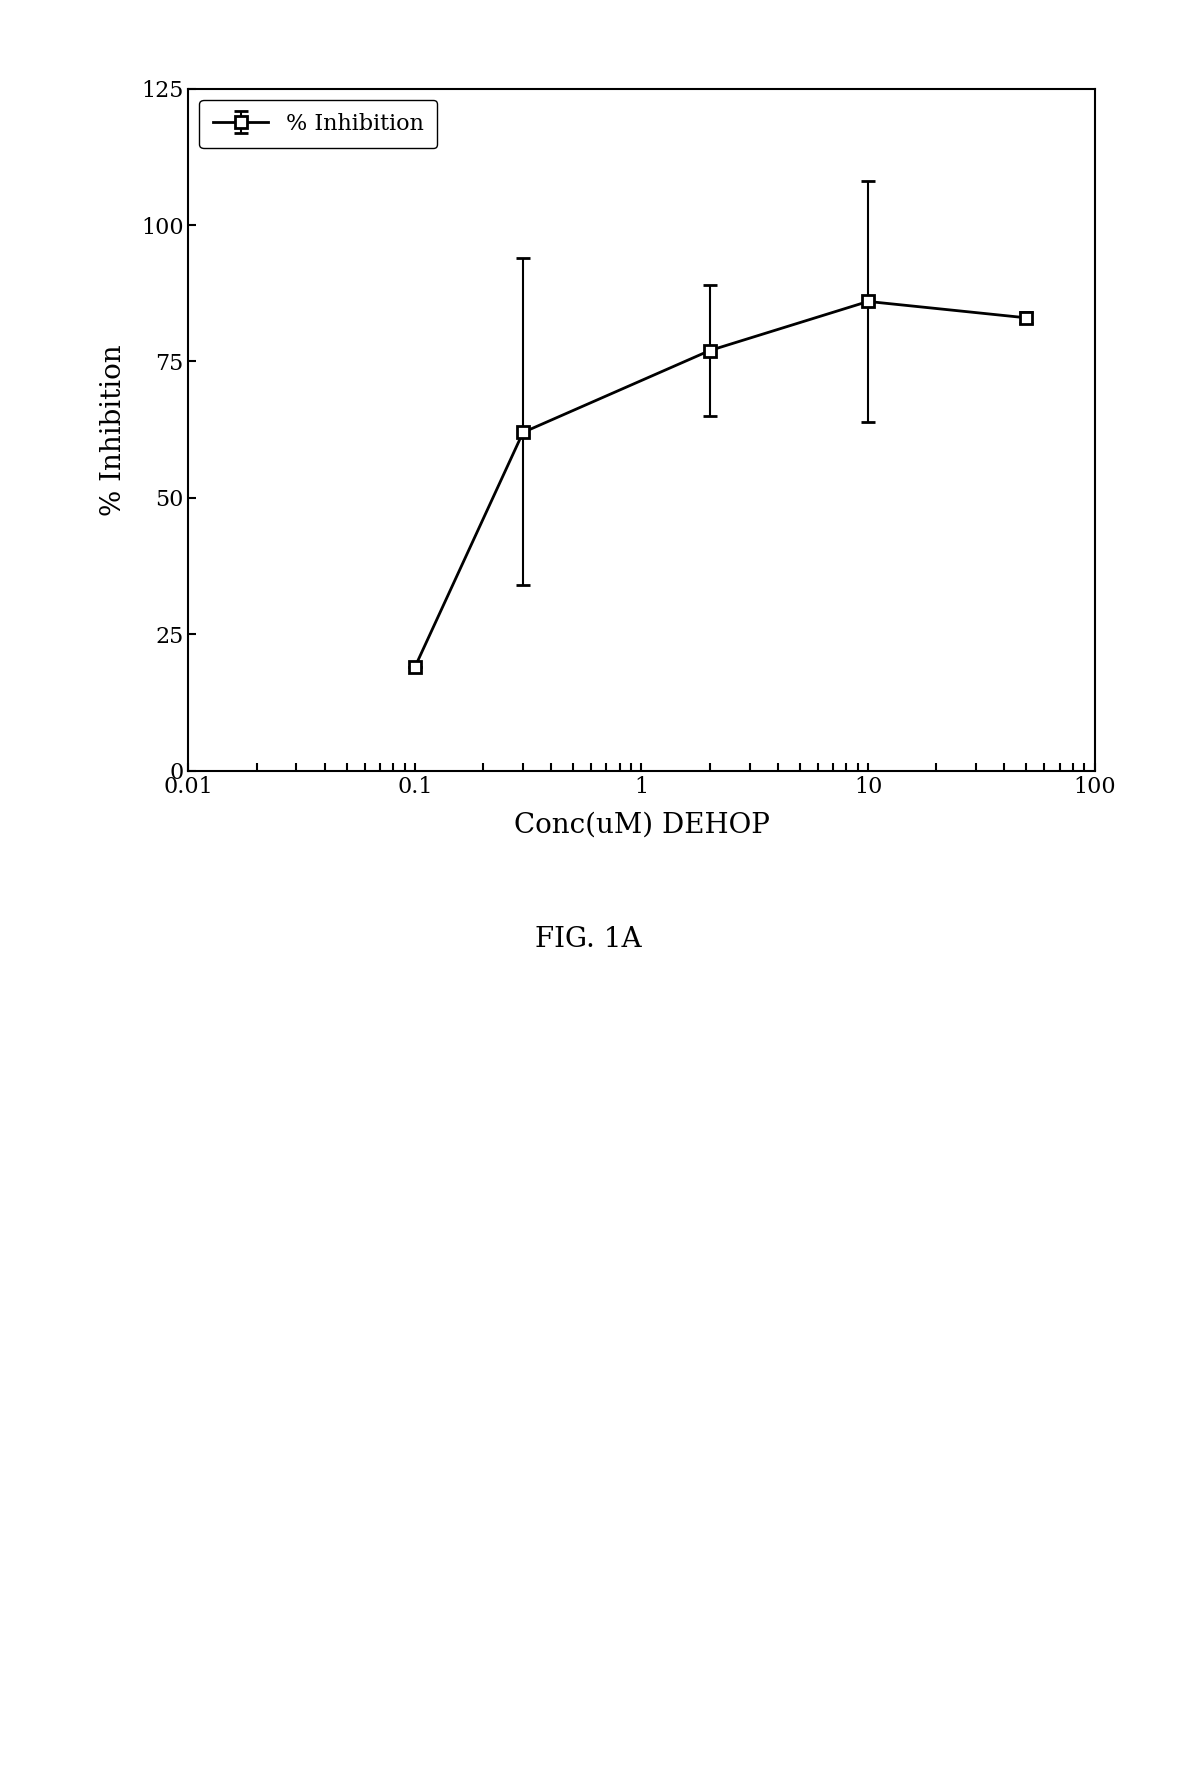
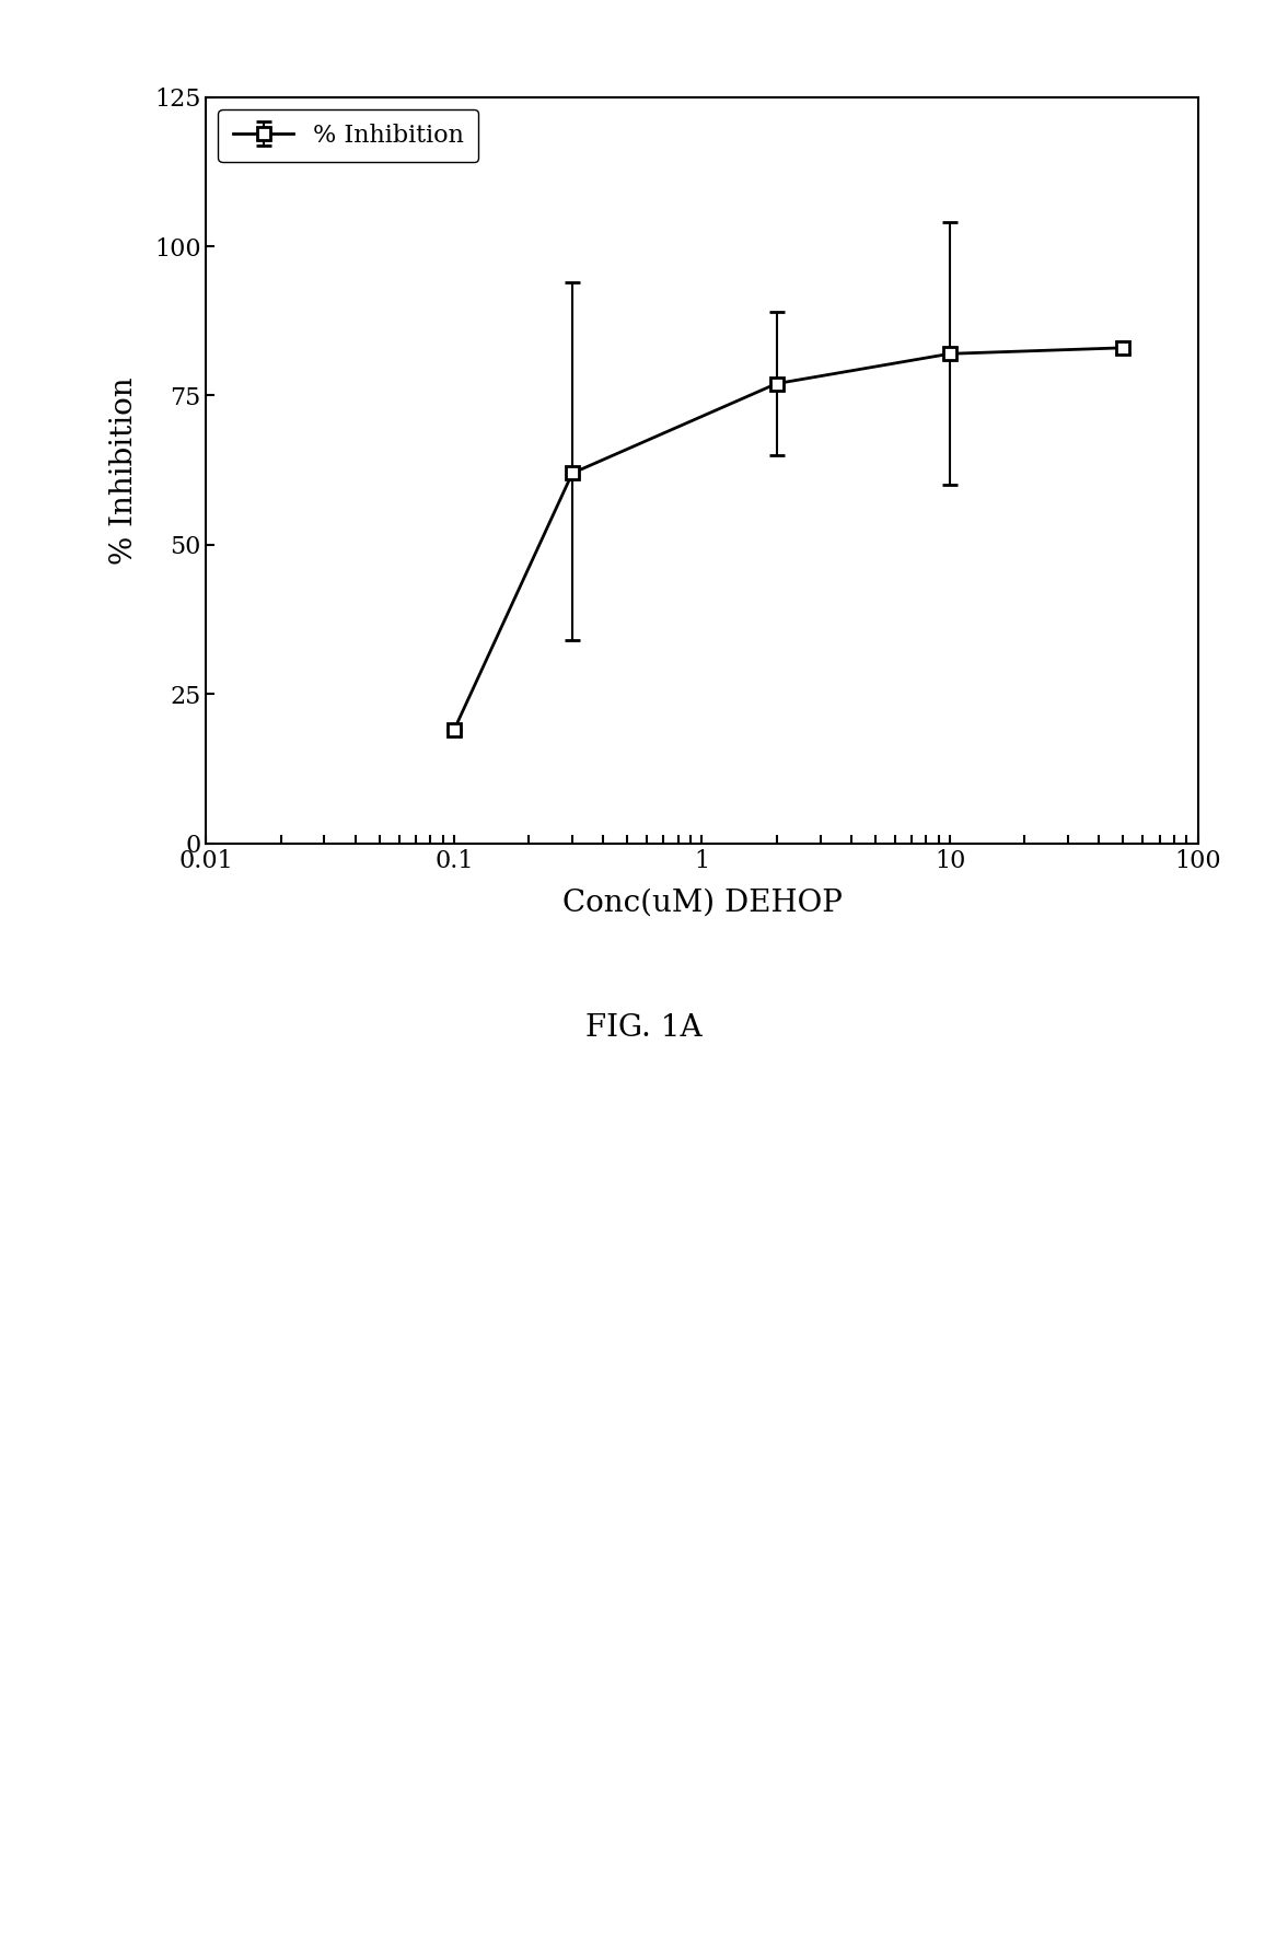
10: 86 -> 82
